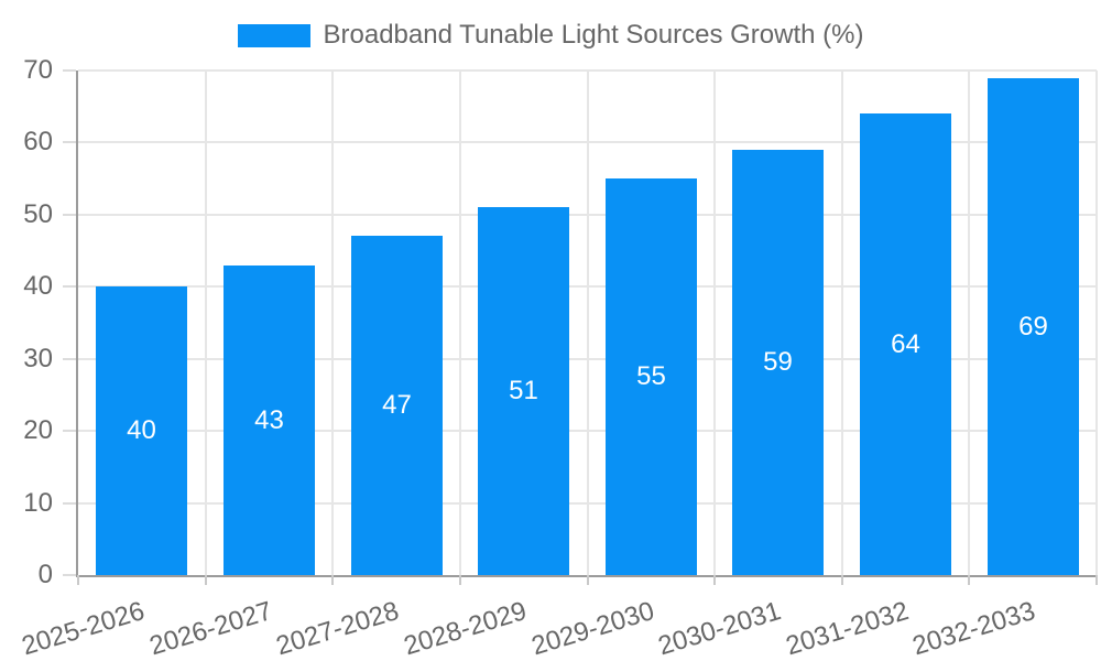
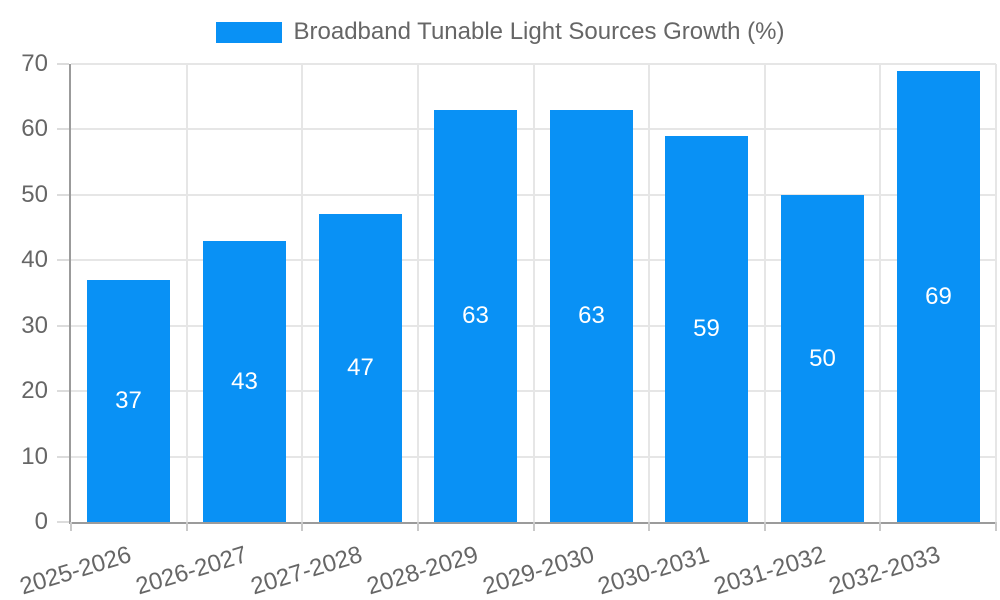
2025-2026: 40 -> 37
2028-2029: 51 -> 63
2029-2030: 55 -> 63
2031-2032: 64 -> 50
